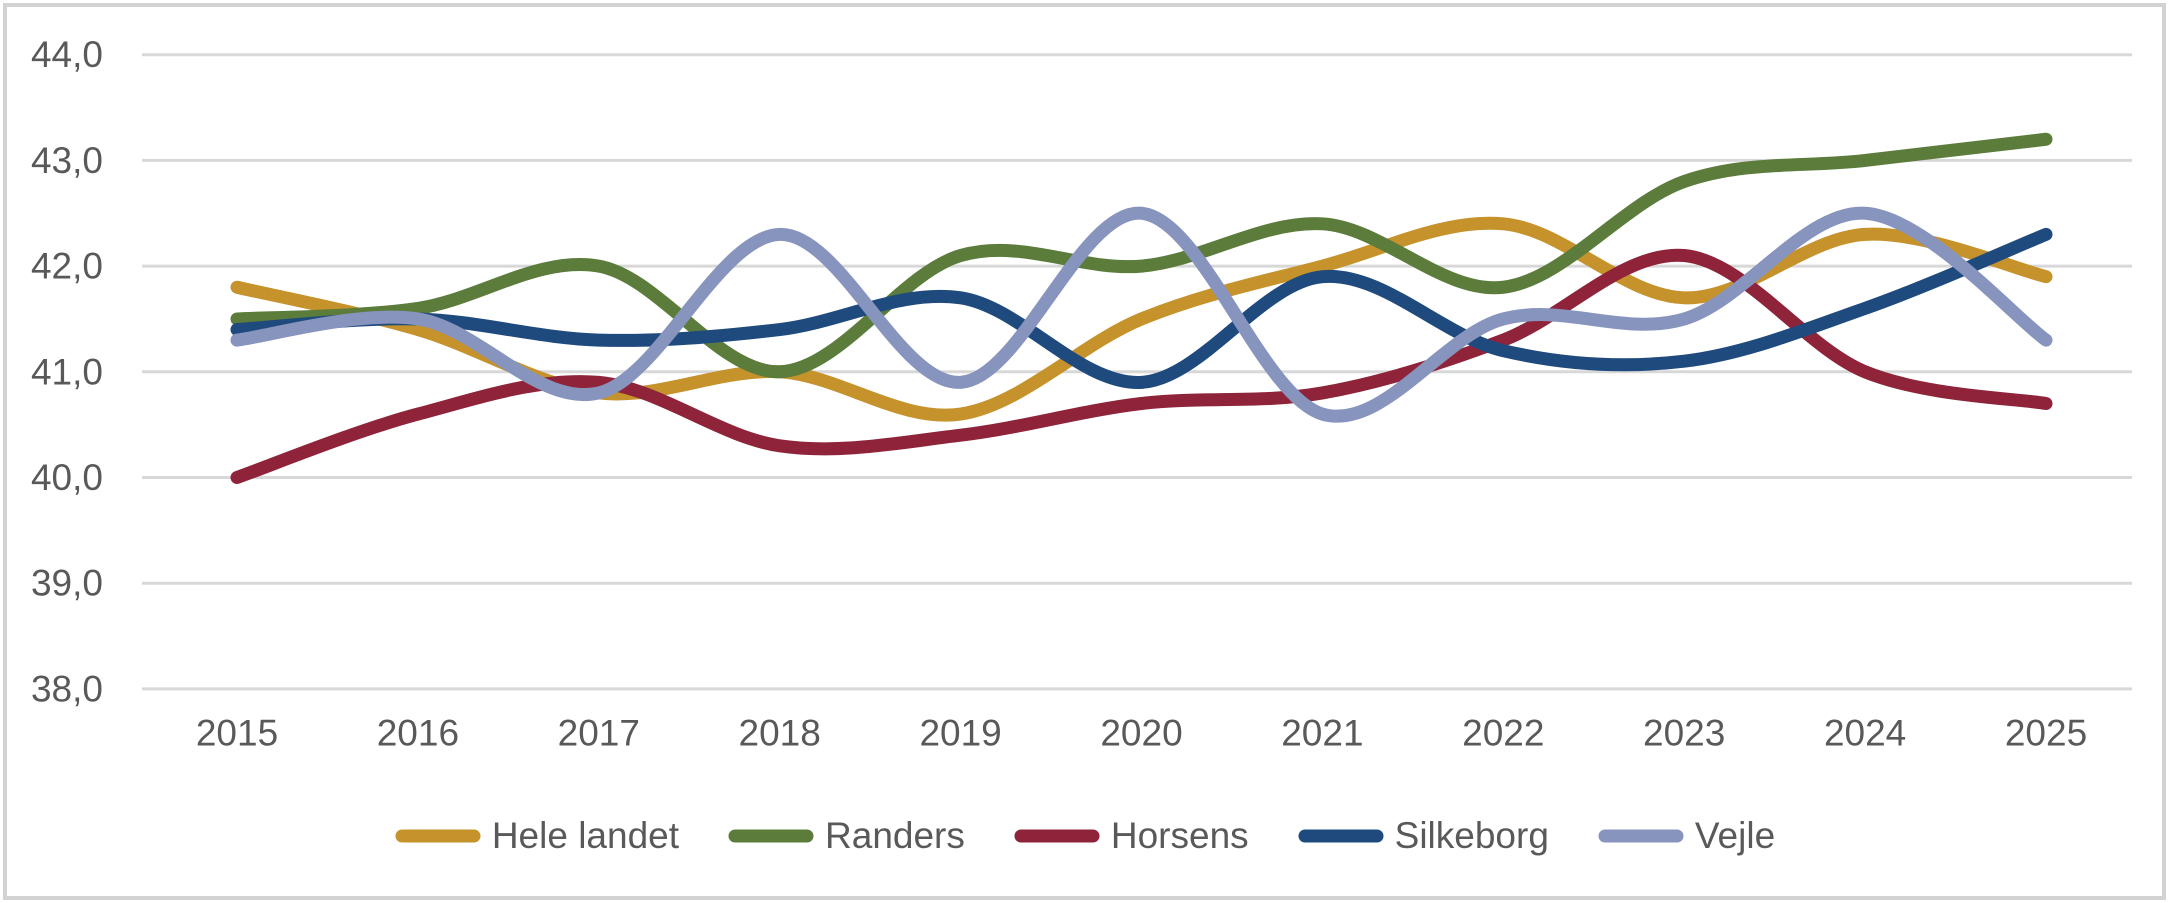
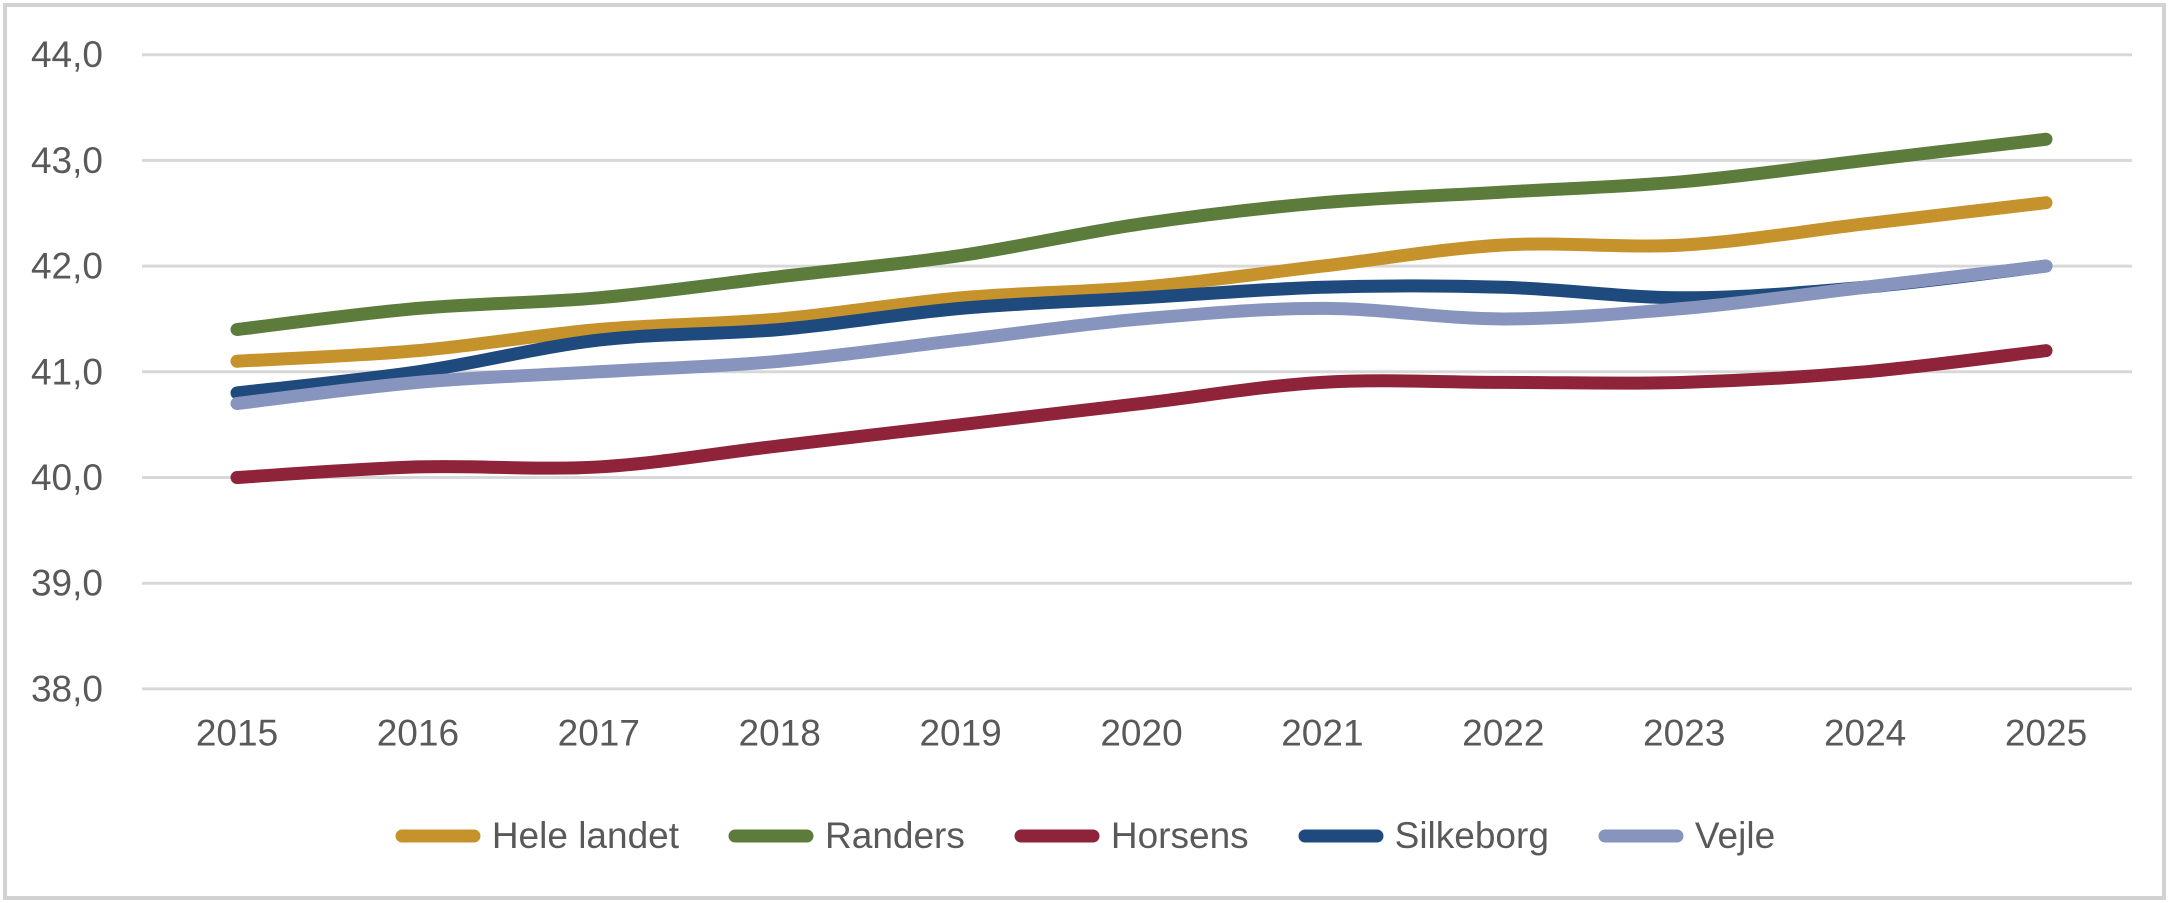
Hele landet/2015: 41,8 -> 41,1
Randers/2015: 41,5 -> 41,4
Silkeborg/2015: 41,4 -> 40,8
Vejle/2015: 41,3 -> 40,7
Hele landet/2016: 41,4 -> 41,2
Horsens/2016: 40,6 -> 40,1
Silkeborg/2016: 41,5 -> 41,0
Vejle/2016: 41,5 -> 40,9
Hele landet/2017: 40,8 -> 41,4
Randers/2017: 42,0 -> 41,7
Horsens/2017: 40,9 -> 40,1
Vejle/2017: 40,8 -> 41,0
Hele landet/2018: 41,0 -> 41,5
Randers/2018: 41,0 -> 41,9
Vejle/2018: 42,3 -> 41,1
Hele landet/2019: 40,6 -> 41,7
Horsens/2019: 40,4 -> 40,5
Silkeborg/2019: 41,7 -> 41,6
Vejle/2019: 40,9 -> 41,3
Hele landet/2020: 41,5 -> 41,8
Randers/2020: 42,0 -> 42,4
Silkeborg/2020: 40,9 -> 41,7
Vejle/2020: 42,5 -> 41,5
Randers/2021: 42,4 -> 42,6
Horsens/2021: 40,8 -> 40,9
Silkeborg/2021: 41,9 -> 41,8
Vejle/2021: 40,6 -> 41,6
Hele landet/2022: 42,4 -> 42,2
Randers/2022: 41,8 -> 42,7
Horsens/2022: 41,3 -> 40,9
Silkeborg/2022: 41,2 -> 41,8
Hele landet/2023: 41,7 -> 42,2
Horsens/2023: 42,1 -> 40,9
Silkeborg/2023: 41,1 -> 41,7
Vejle/2023: 41,5 -> 41,6
Hele landet/2024: 42,3 -> 42,4
Silkeborg/2024: 41,6 -> 41,8
Vejle/2024: 42,5 -> 41,8
Hele landet/2025: 41,9 -> 42,6
Horsens/2025: 40,7 -> 41,2
Silkeborg/2025: 42,3 -> 42,0
Vejle/2025: 41,3 -> 42,0
